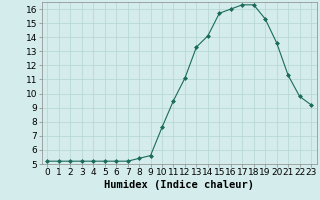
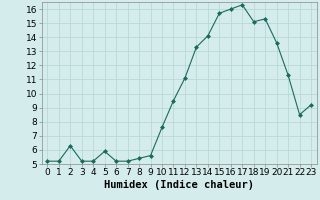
2: 5.2 -> 6.3
5: 5.2 -> 5.9
18: 16.3 -> 15.1
22: 9.8 -> 8.5
